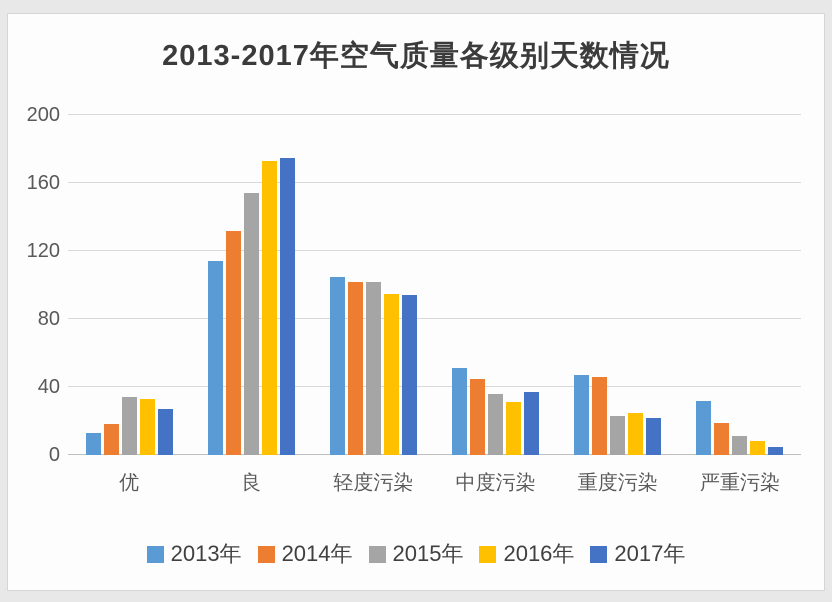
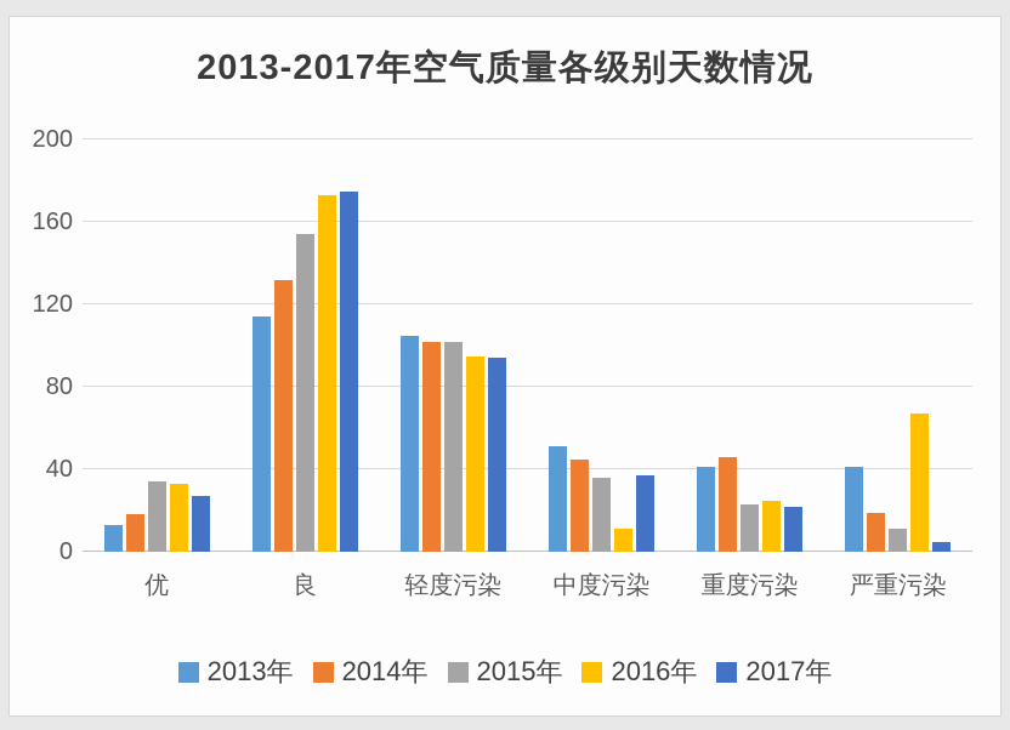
2016年/中度污染: 31 -> 11
2013年/重度污染: 47 -> 41
2013年/严重污染: 32 -> 41
2016年/严重污染: 8 -> 67
